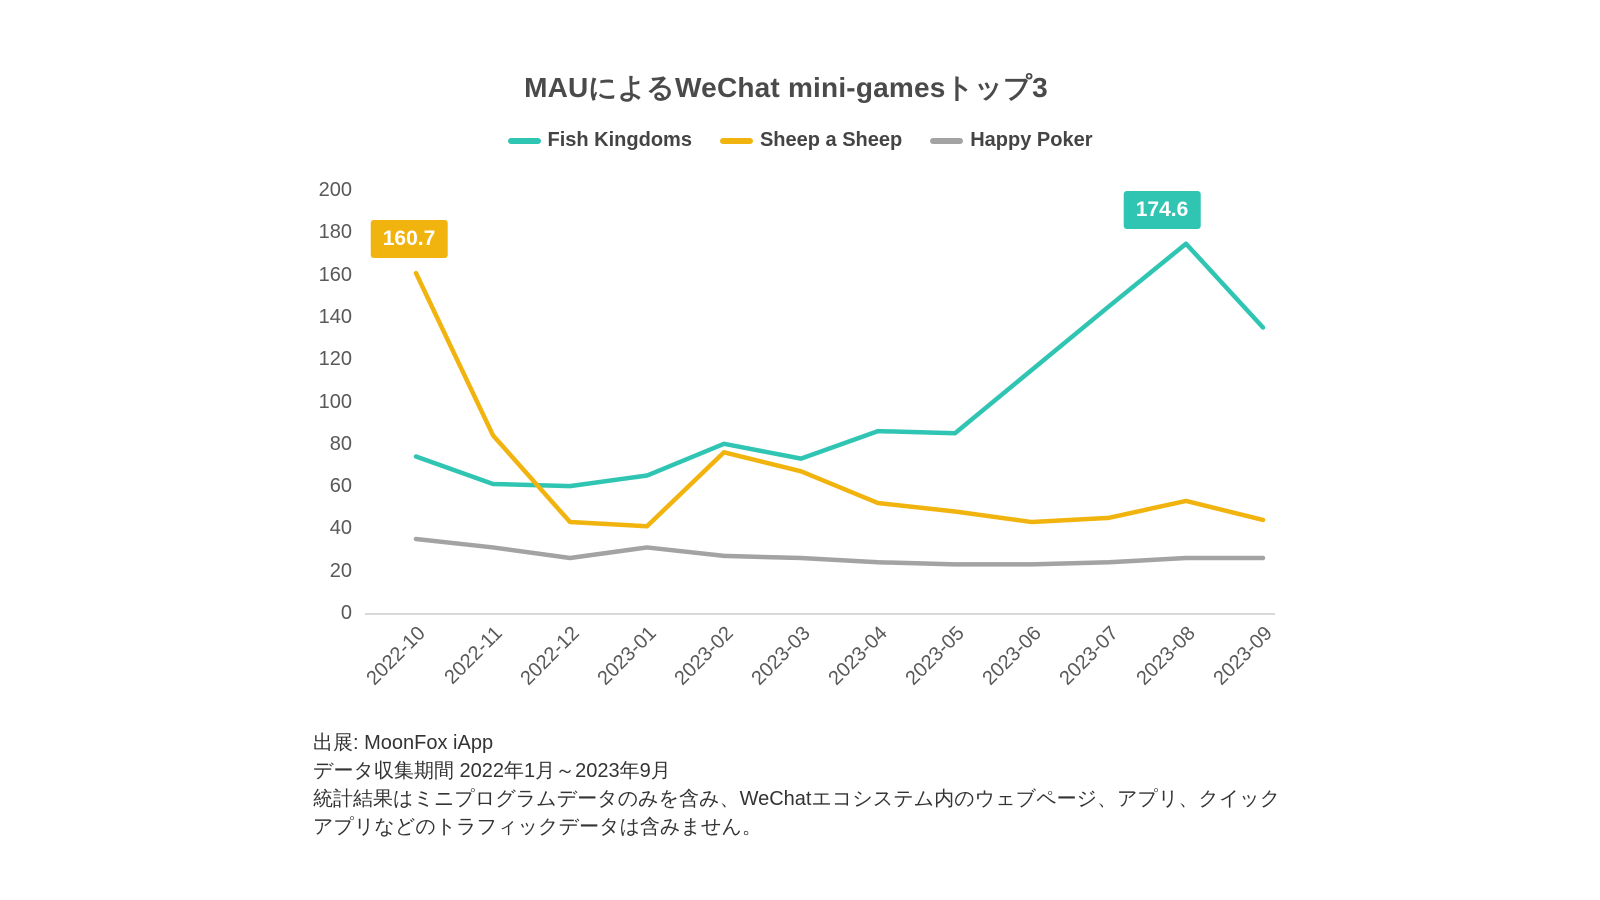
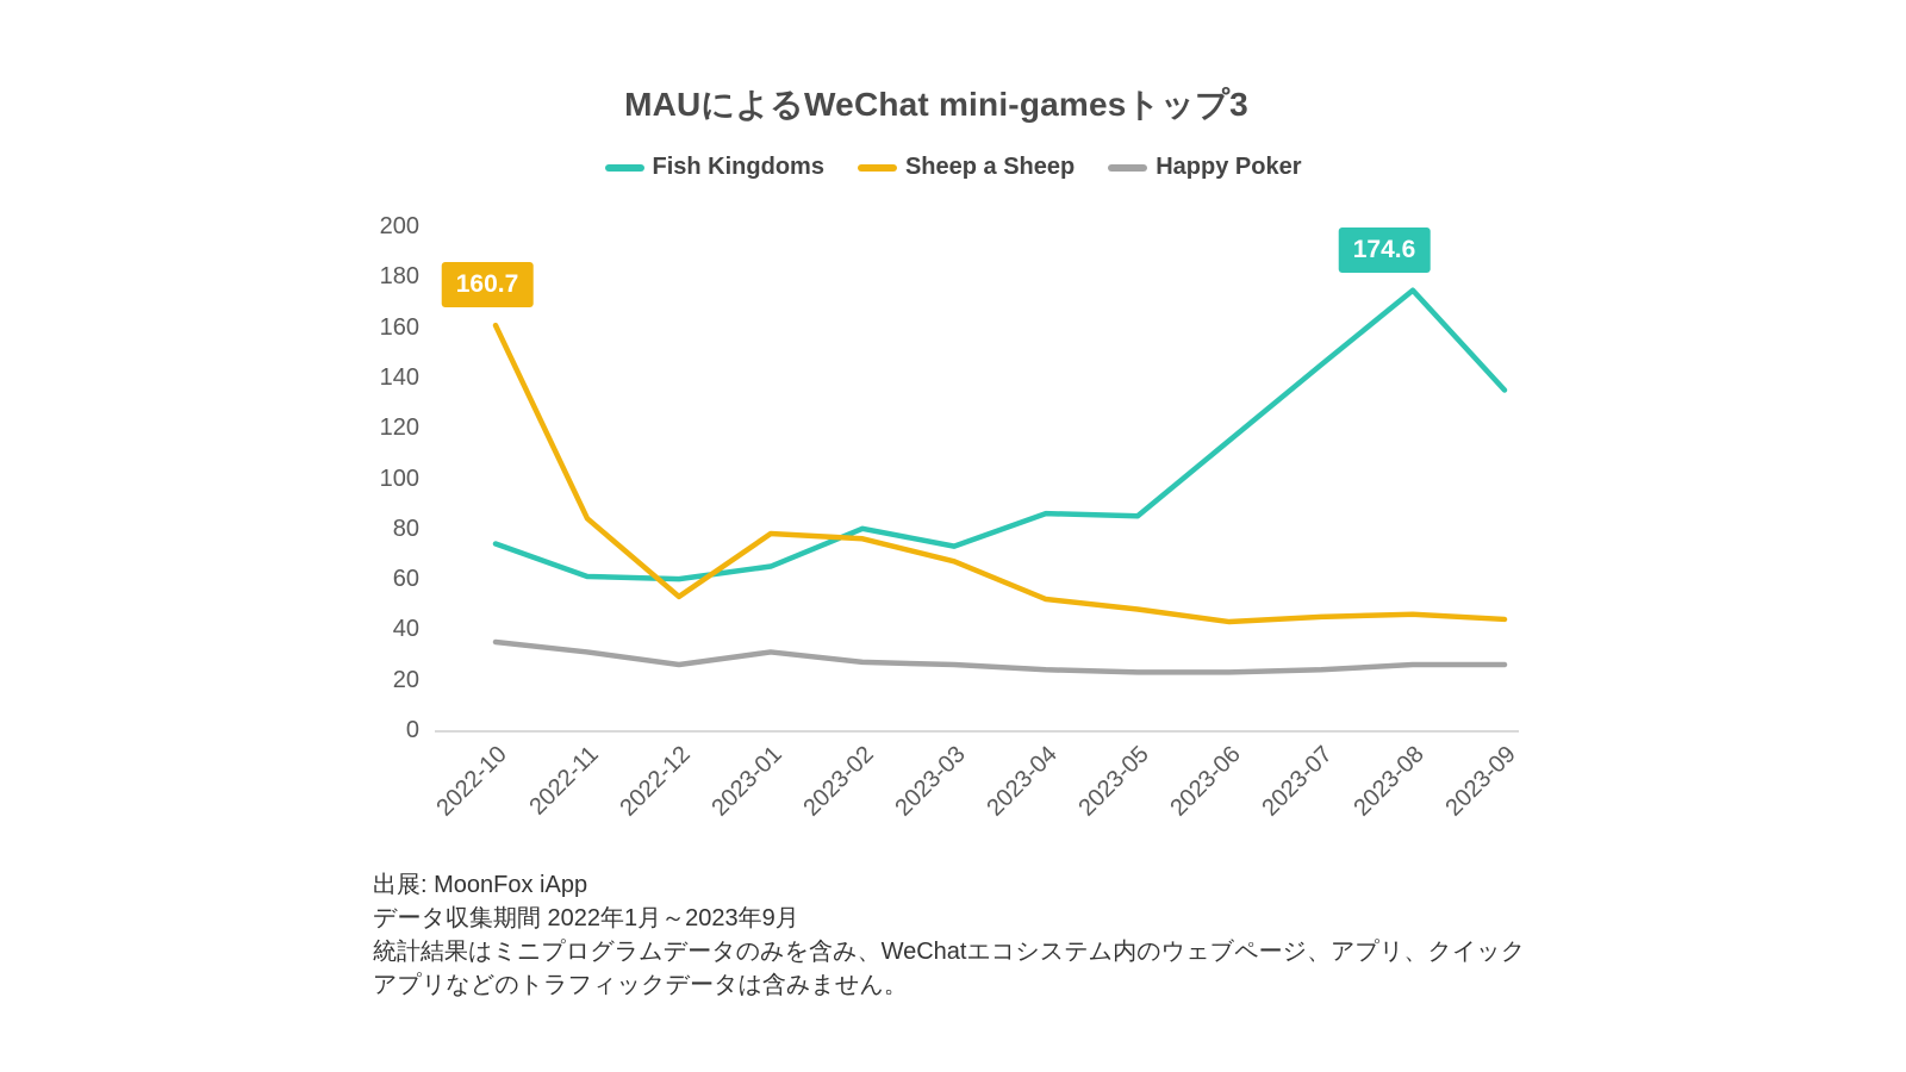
Sheep a Sheep/2022-12: 43 -> 53
Sheep a Sheep/2023-01: 41 -> 78
Sheep a Sheep/2023-08: 53 -> 46
